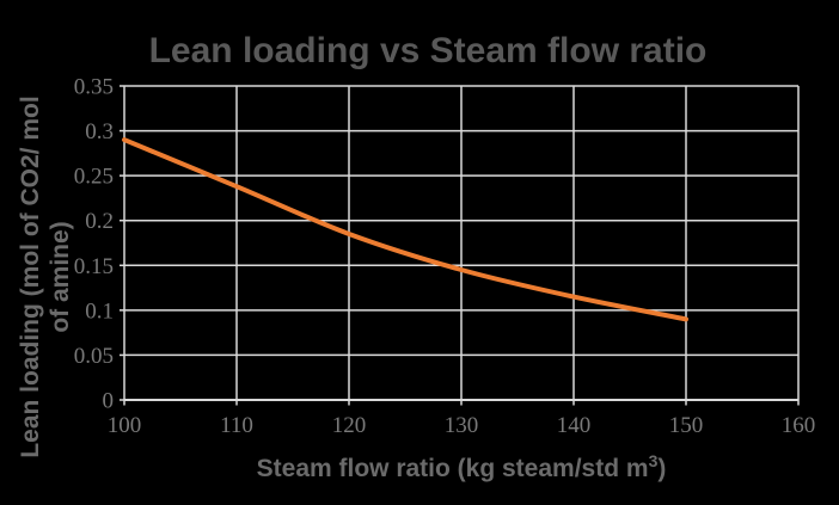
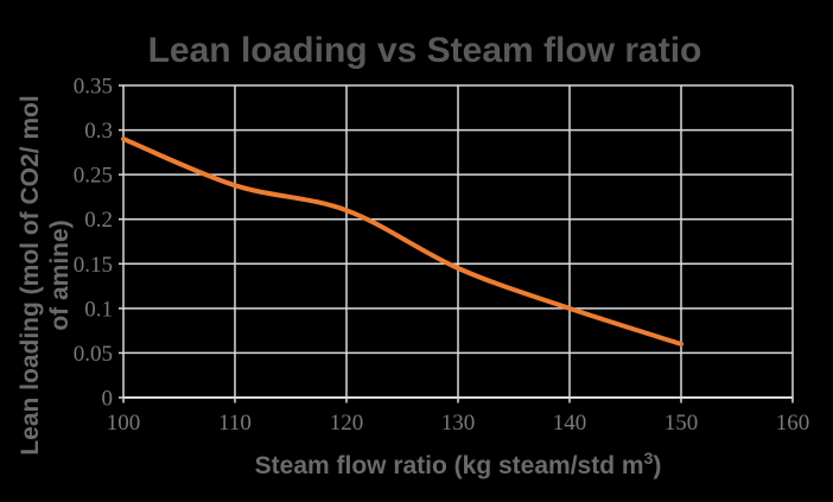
120: 0.18 -> 0.21
140: 0.12 -> 0.10
150: 0.09 -> 0.06
